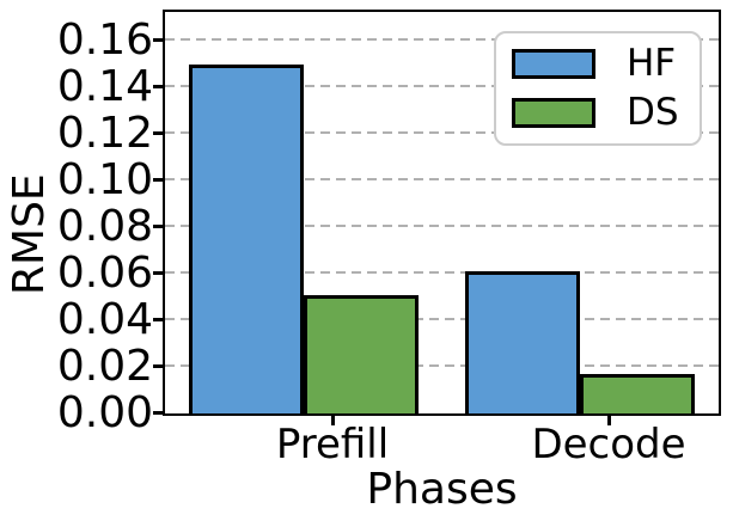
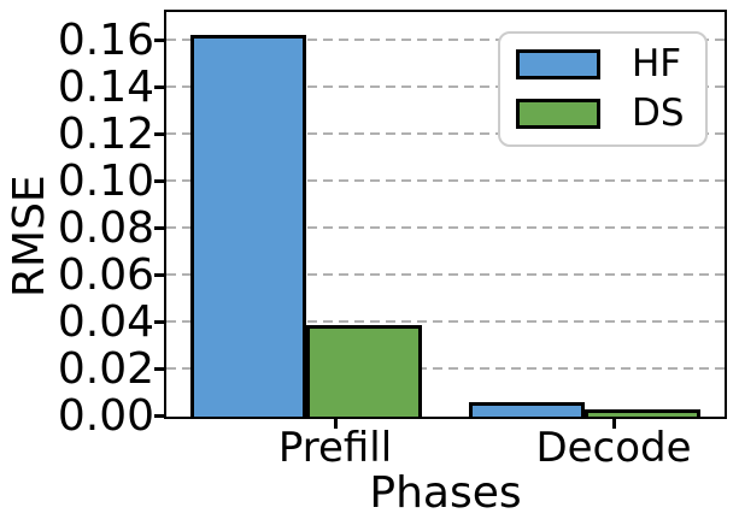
HF/Prefill: 0.150 -> 0.163
DS/Prefill: 0.051 -> 0.039
HF/Decode: 0.061 -> 0.006
DS/Decode: 0.017 -> 0.003
